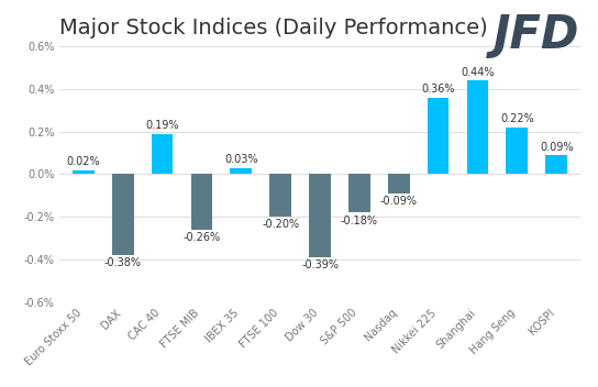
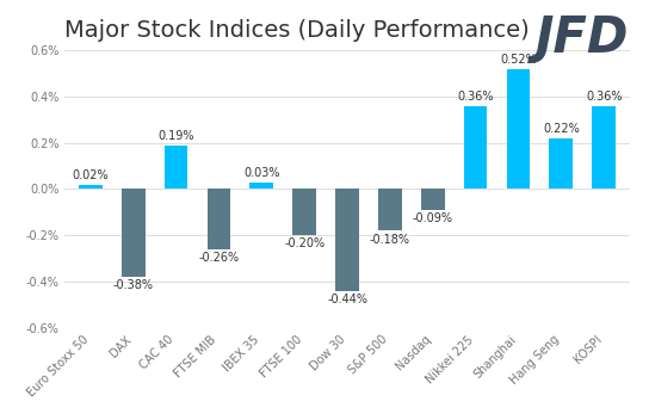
Dow 30: -0.39% -> -0.44%
Shanghai: 0.44% -> 0.52%
KOSPI: 0.09% -> 0.36%
